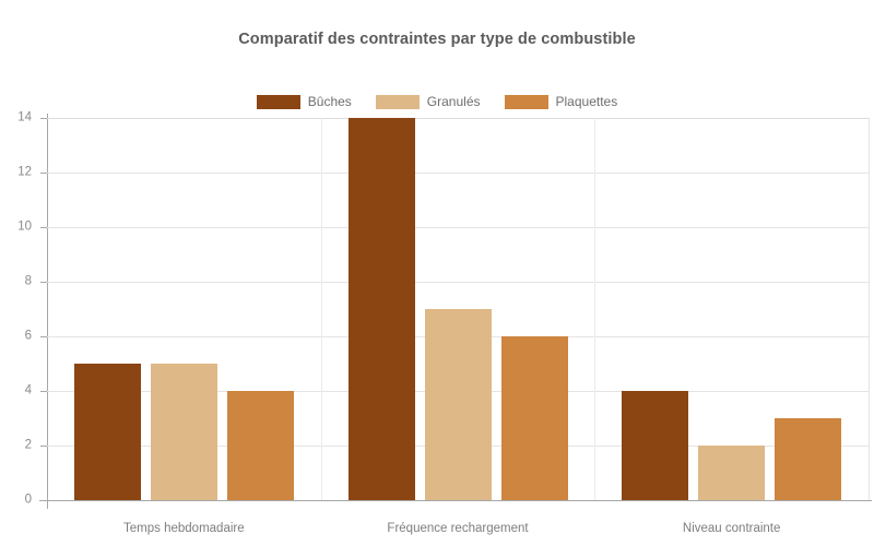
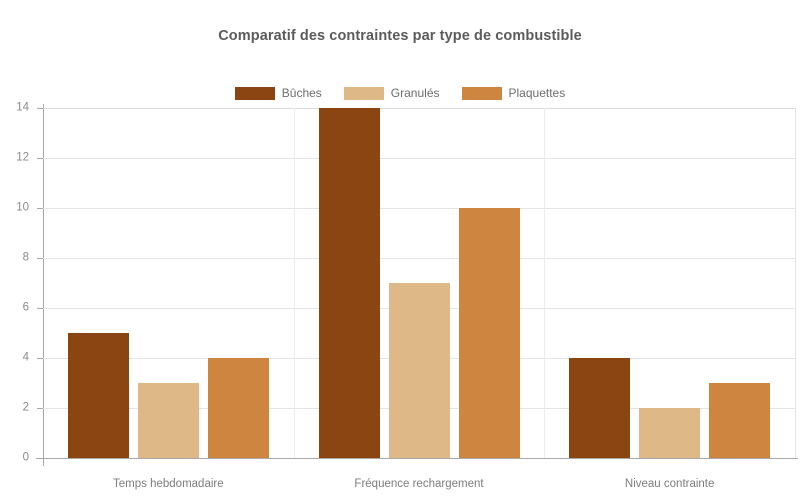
Granulés/Temps hebdomadaire: 5 -> 3
Plaquettes/Fréquence rechargement: 6 -> 10
